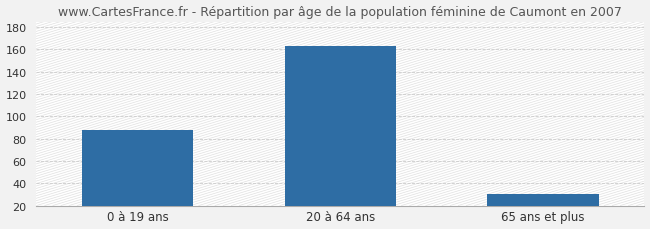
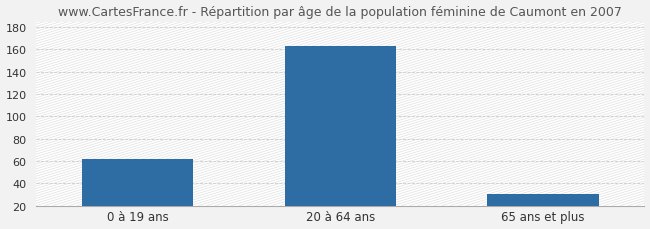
0 à 19 ans: 88 -> 62
